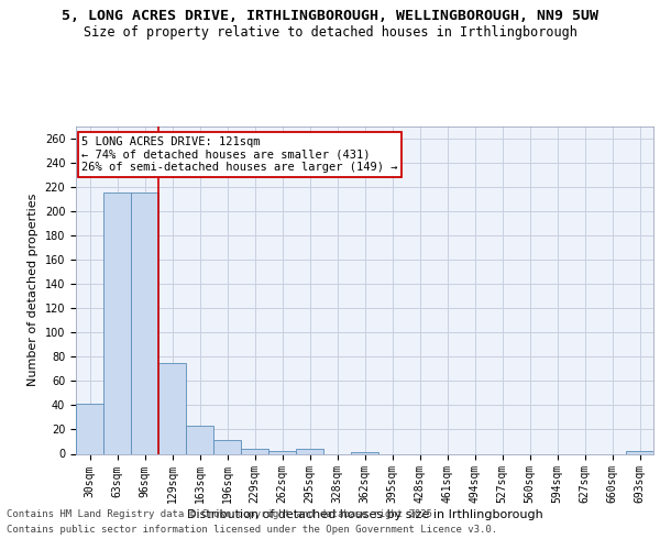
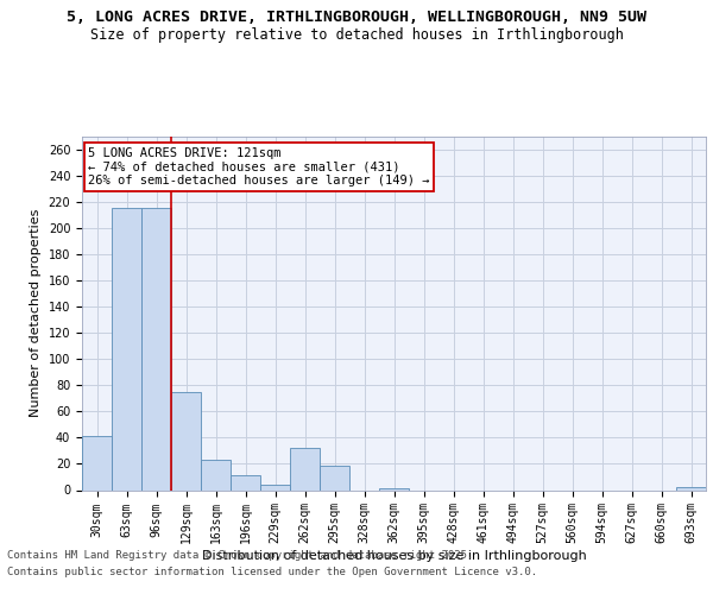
262sqm: 2 -> 32
295sqm: 4 -> 19
